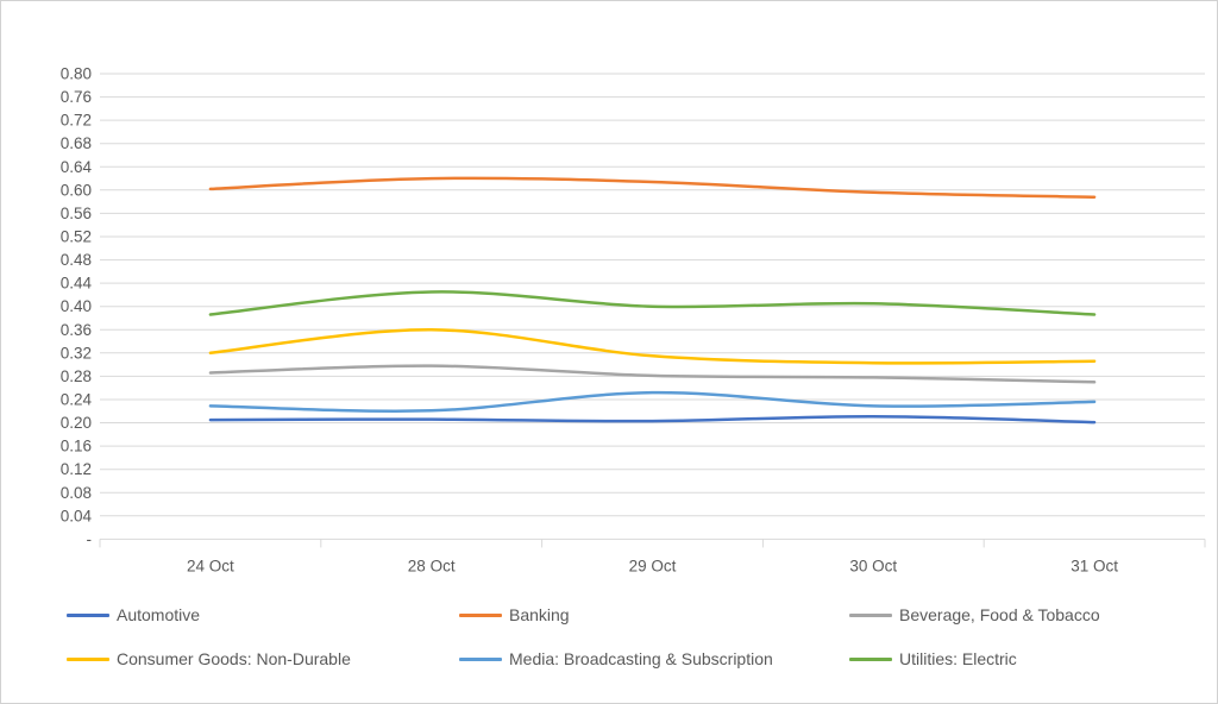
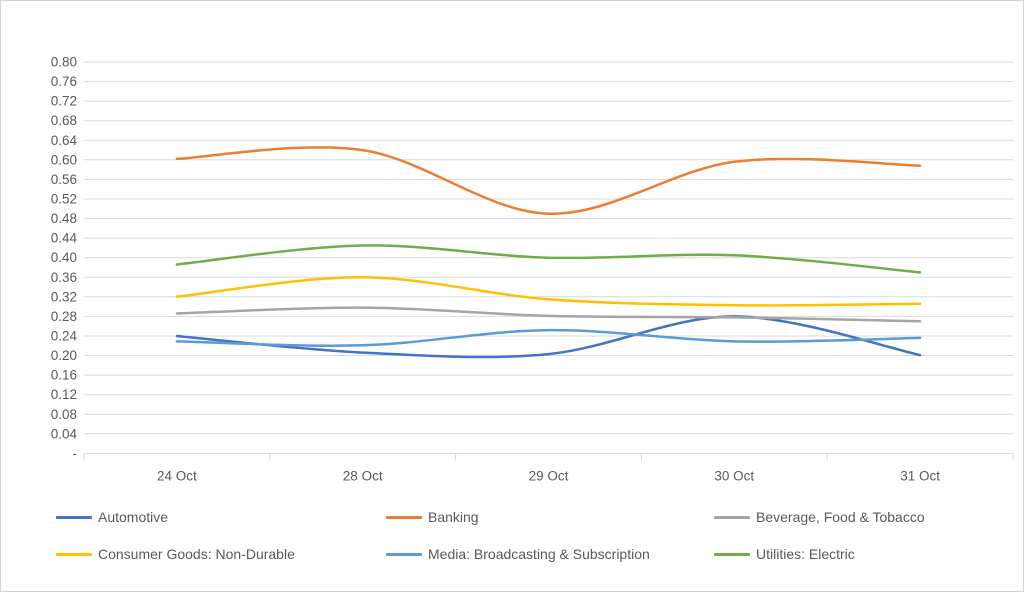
Automotive/24 Oct: 0.20 -> 0.24
Banking/29 Oct: 0.61 -> 0.49
Automotive/30 Oct: 0.21 -> 0.28
Utilities: Electric/31 Oct: 0.39 -> 0.37
